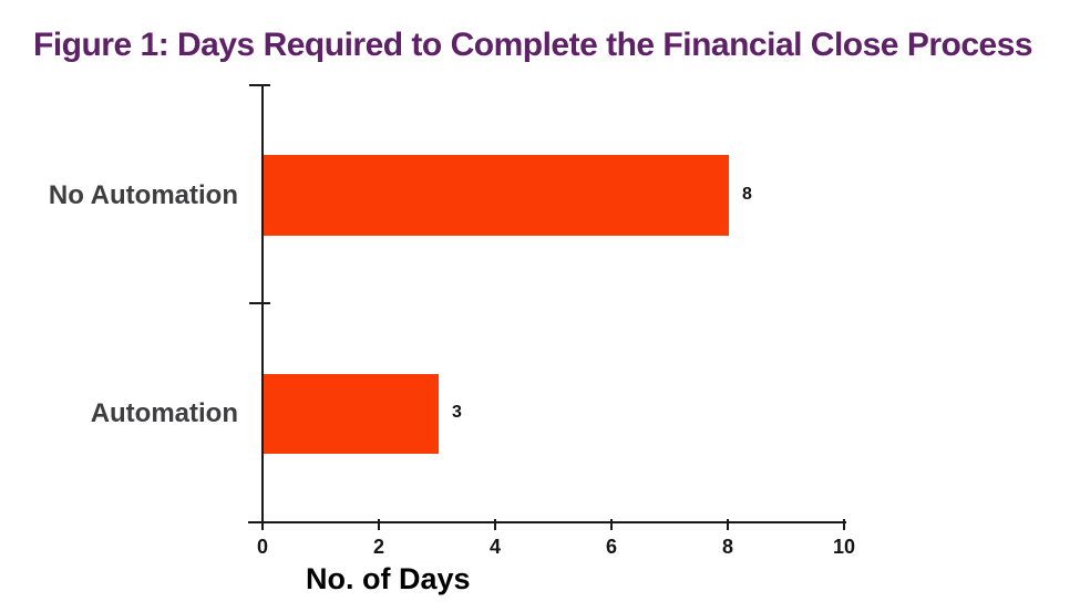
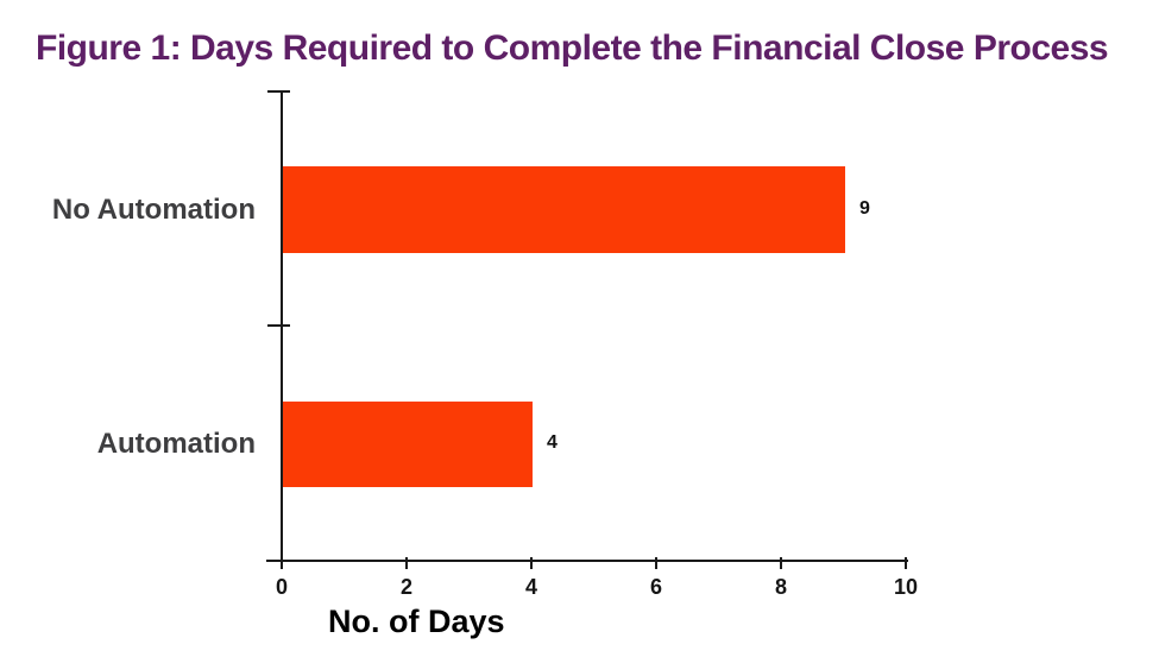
No Automation: 8 -> 9
Automation: 3 -> 4
